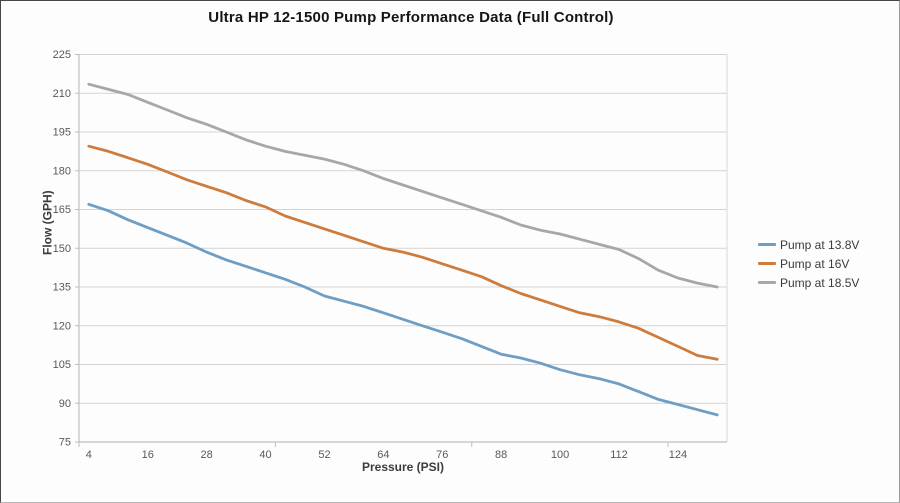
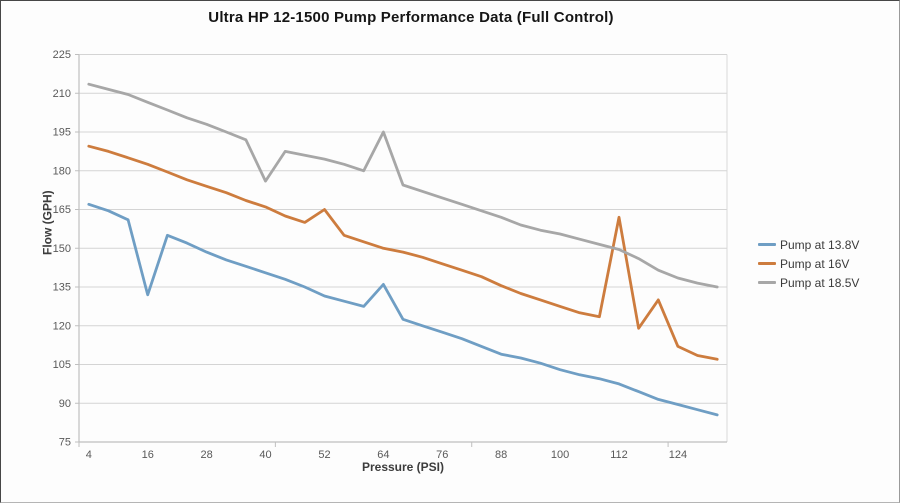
Pump at 13.8V/16: 158 -> 132
Pump at 18.5V/40: 190 -> 176
Pump at 16V/52: 158 -> 165
Pump at 13.8V/64: 125 -> 136
Pump at 18.5V/64: 177 -> 195
Pump at 16V/112: 122 -> 162
Pump at 16V/120: 116 -> 130
